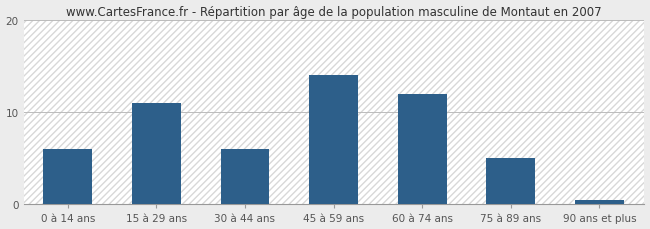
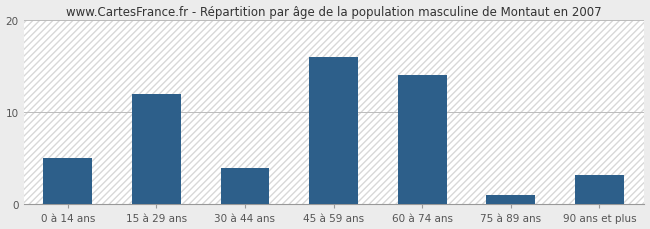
0 à 14 ans: 6.0 -> 5.0
15 à 29 ans: 11.0 -> 12.0
30 à 44 ans: 6.0 -> 4.0
45 à 59 ans: 14.0 -> 16.0
60 à 74 ans: 12.0 -> 14.0
75 à 89 ans: 5.0 -> 1.0
90 ans et plus: 0.5 -> 3.2
